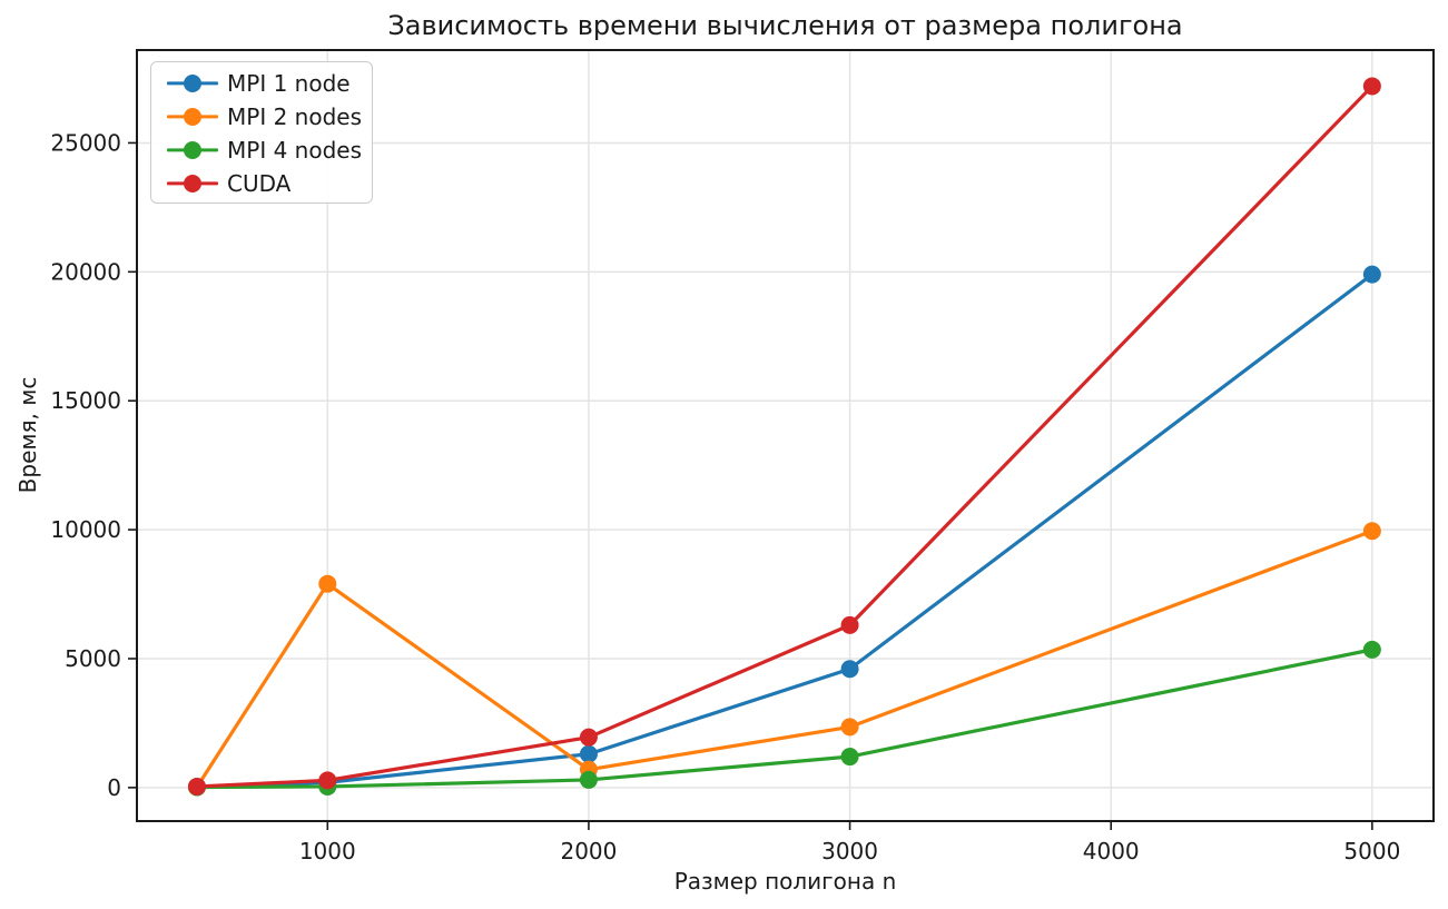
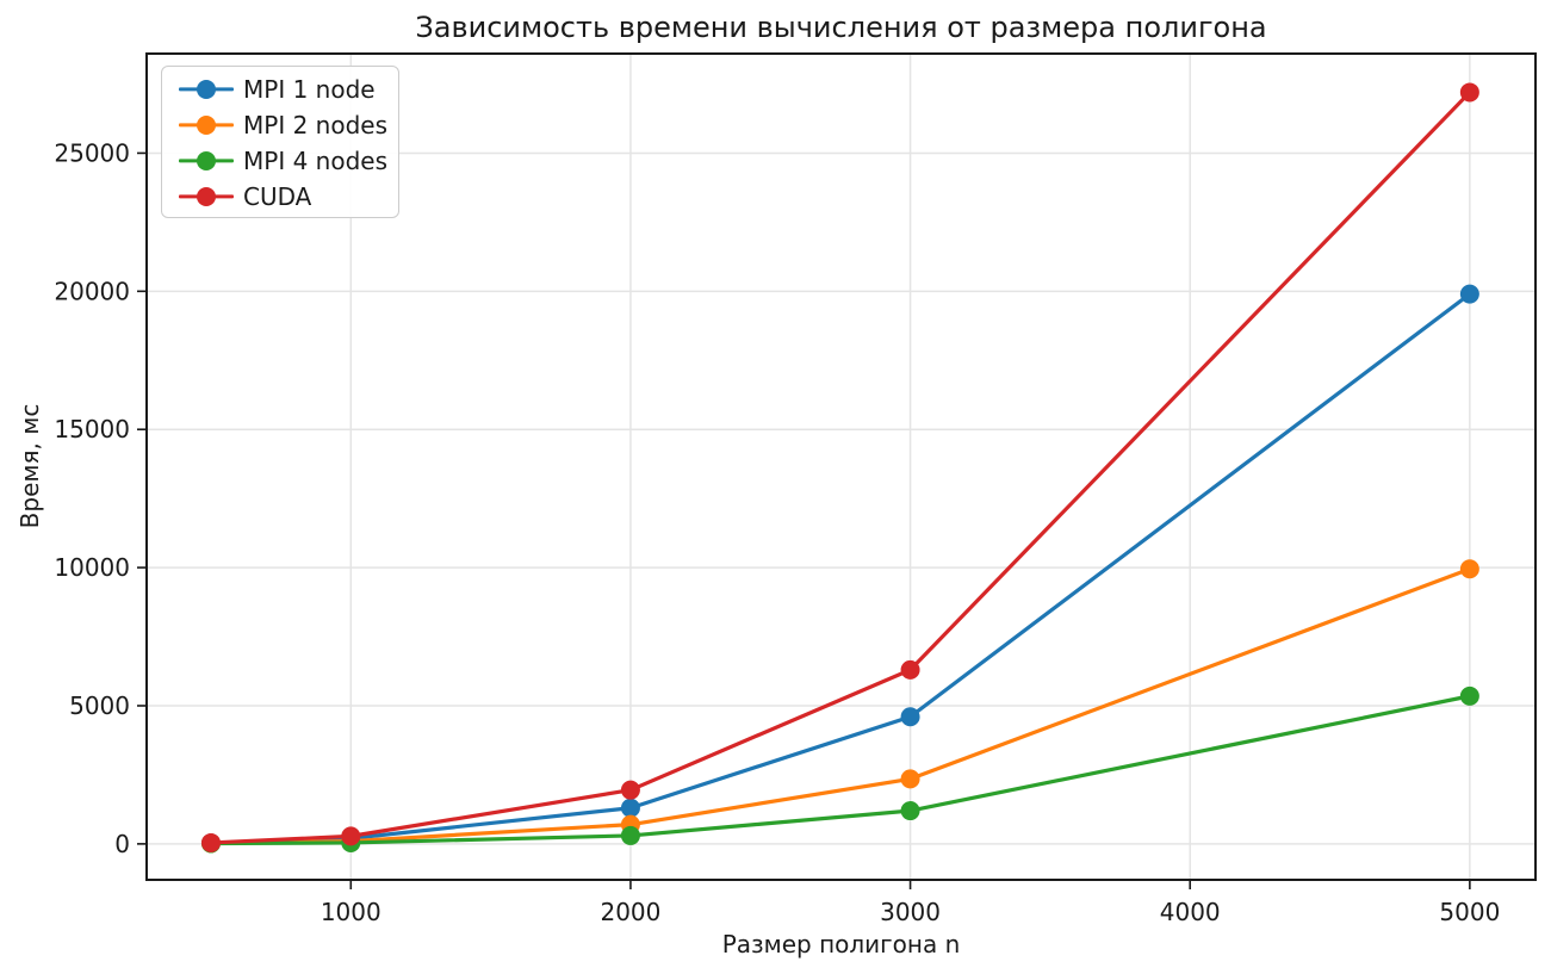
MPI 2 nodes/1000: 7900 -> 100
